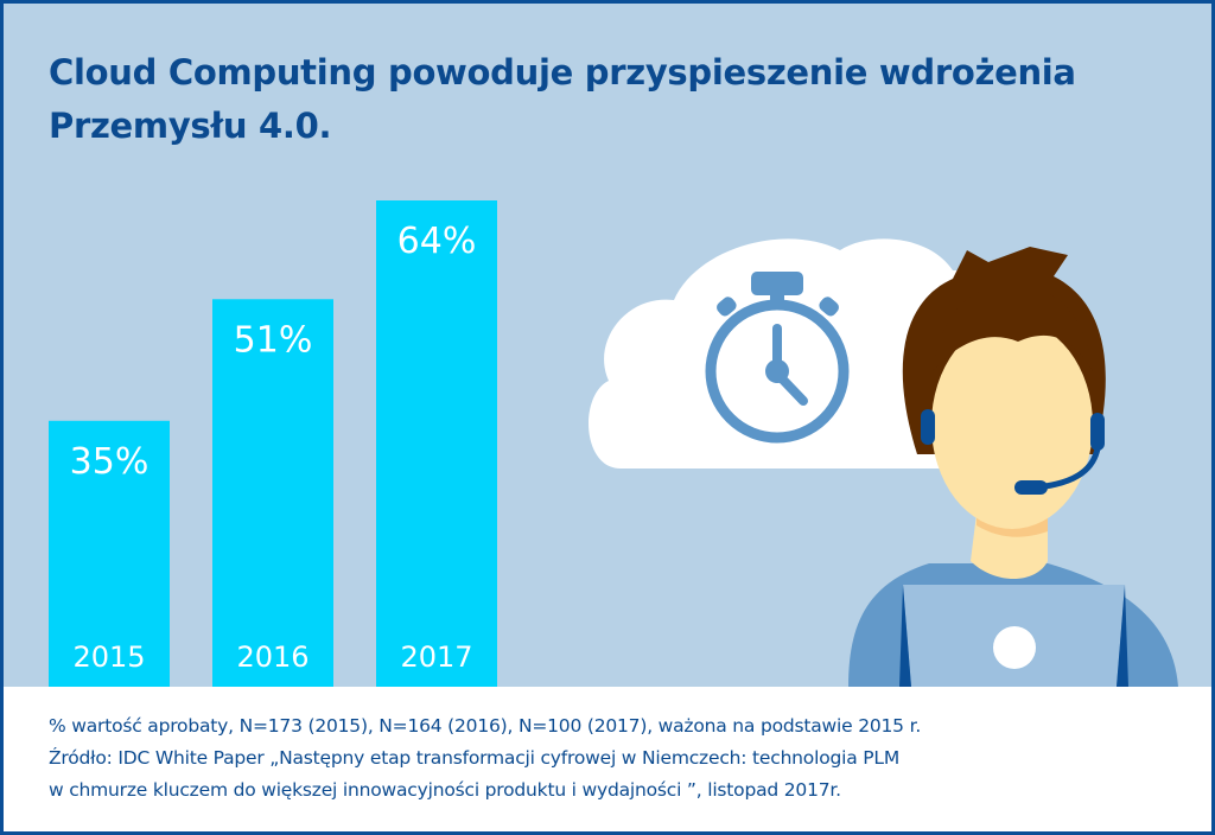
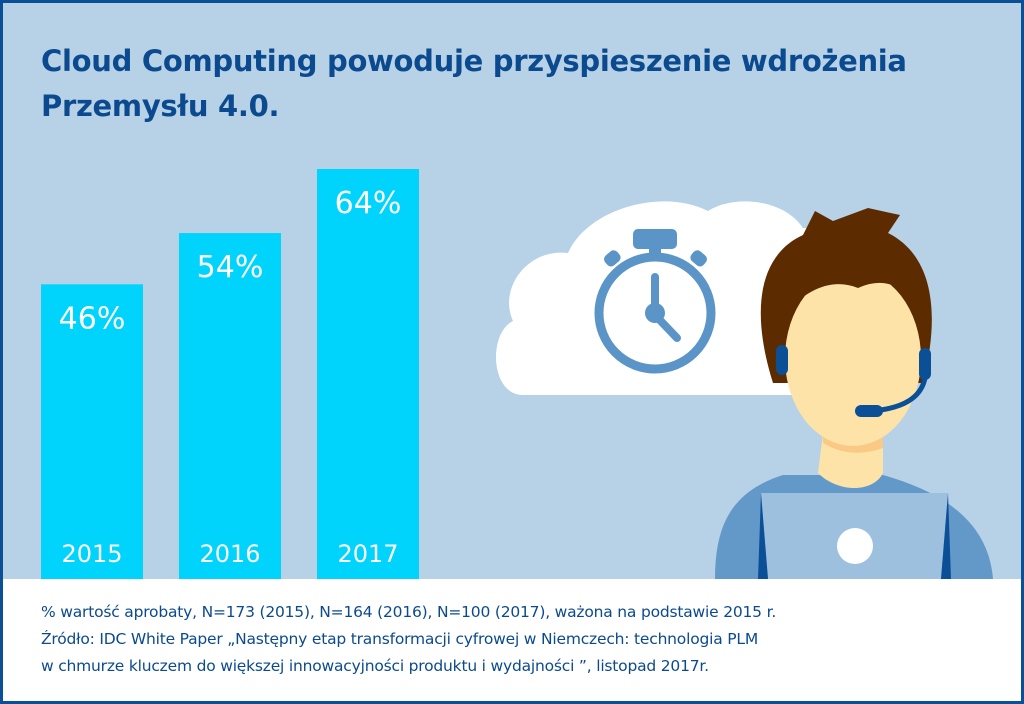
2015: 35% -> 46%
2016: 51% -> 54%
